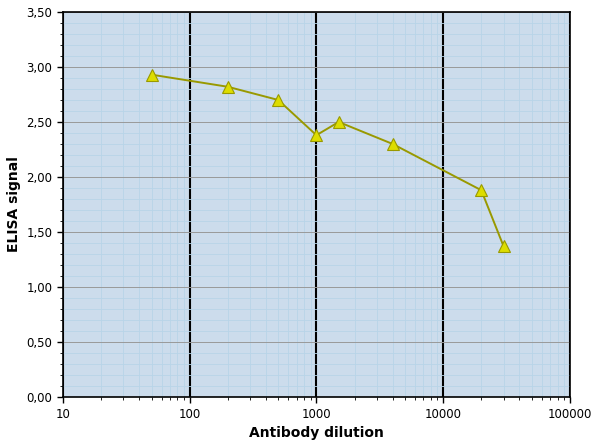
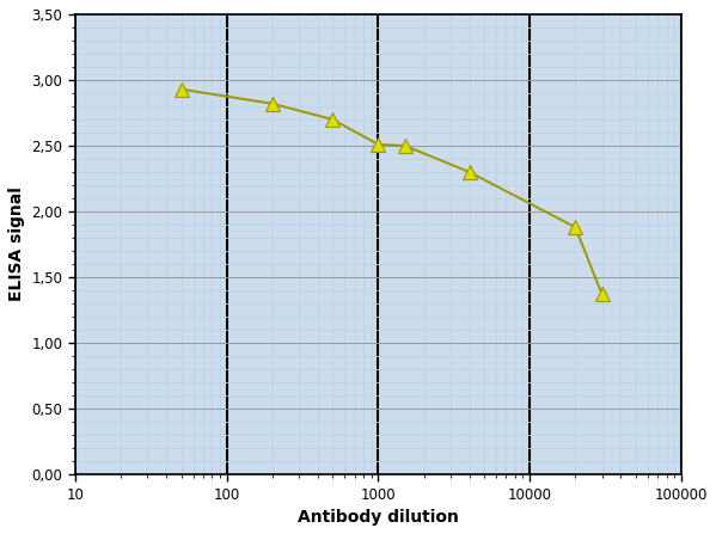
1000: 2,38 -> 2,51
